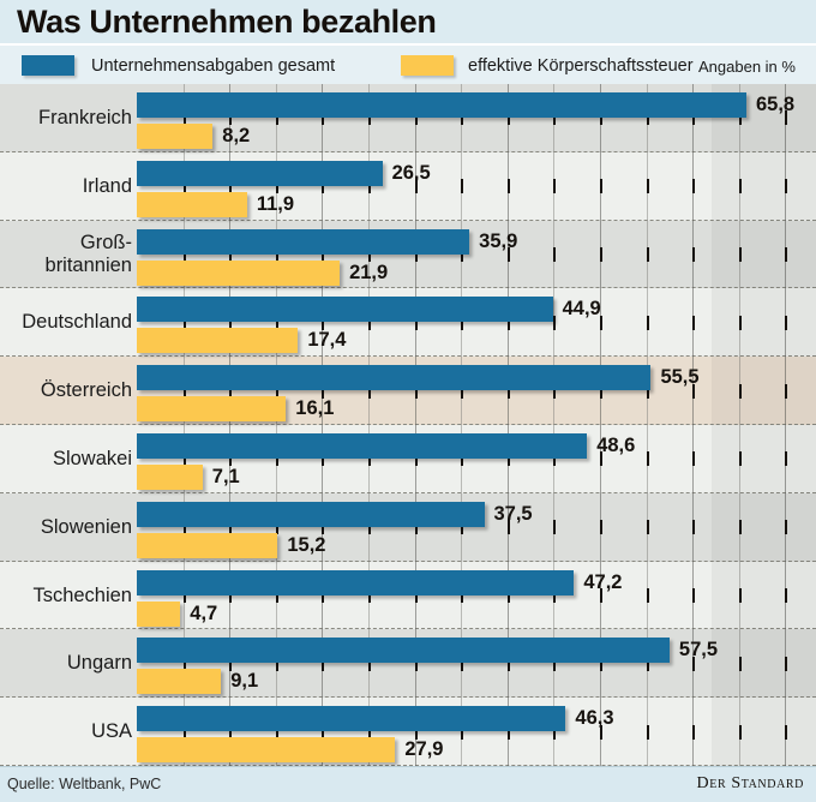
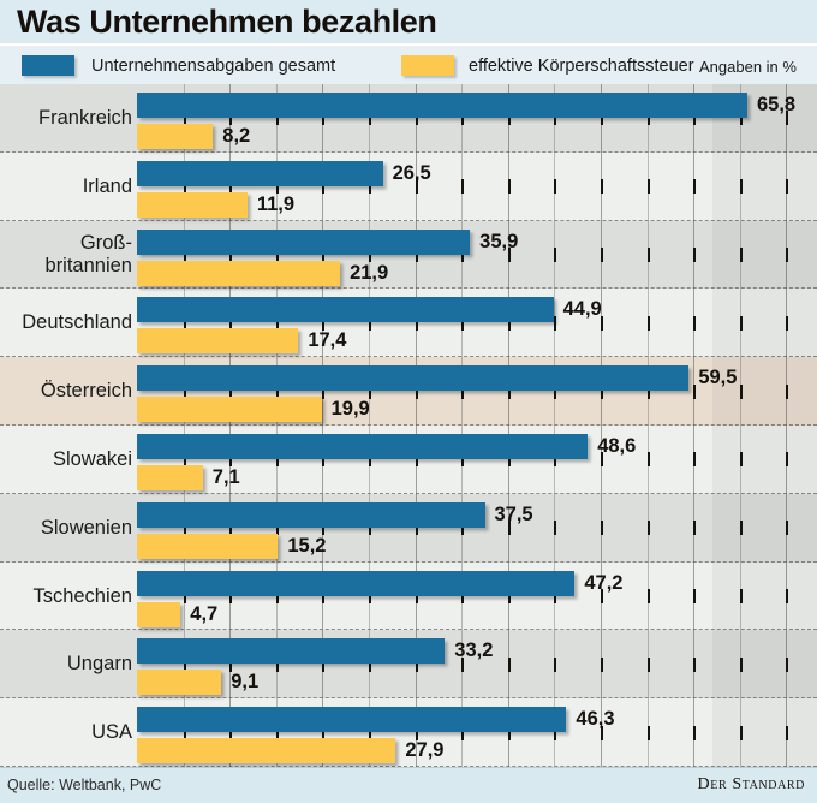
Unternehmensabgaben gesamt/Österreich: 55,5 -> 59,5
effektive Körperschaftssteuer/Österreich: 16,1 -> 19,9
Unternehmensabgaben gesamt/Ungarn: 57,5 -> 33,2
